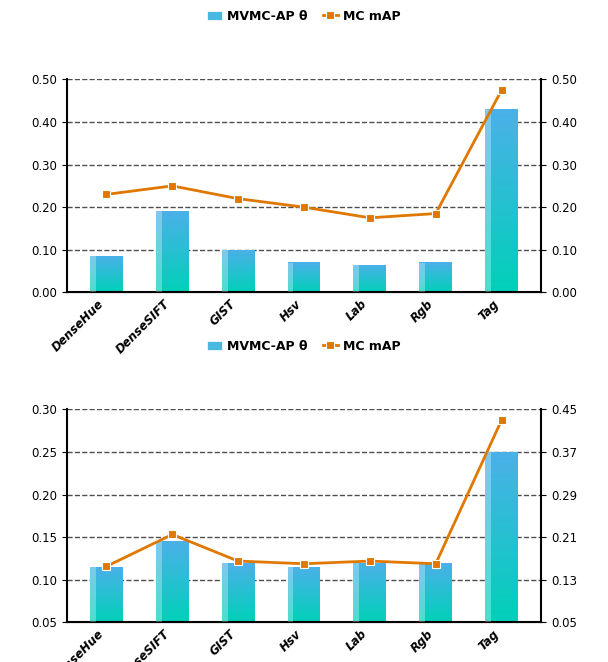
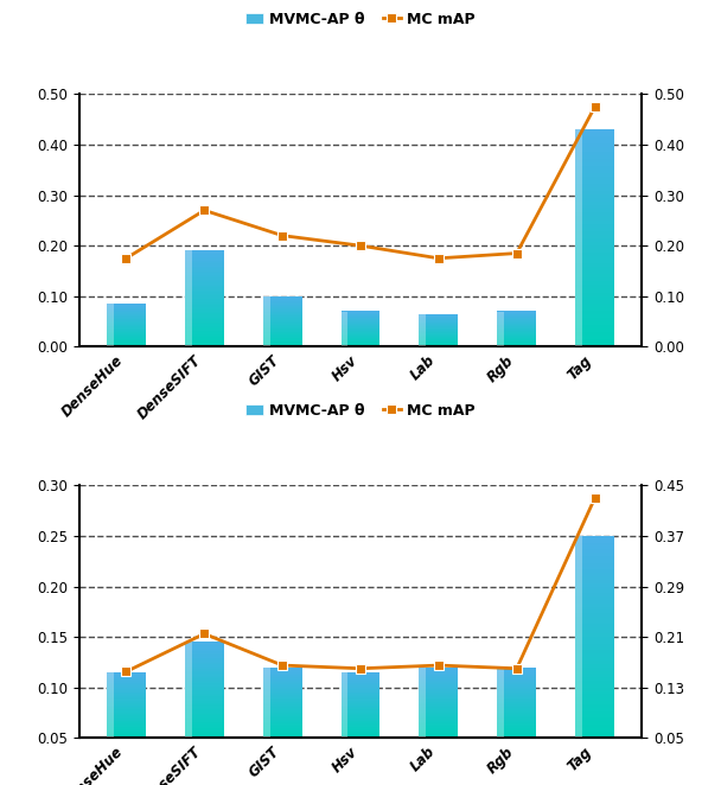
DenseHue: 0.230 -> 0.175
DenseSIFT: 0.250 -> 0.270
